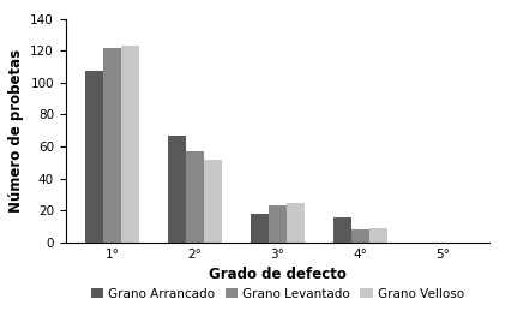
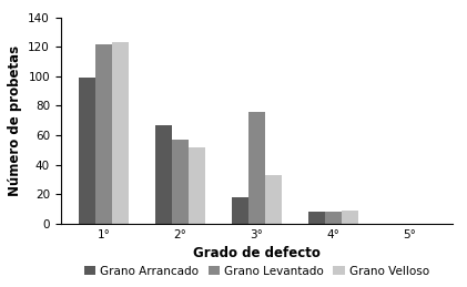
Grano Arrancado/1°: 107 -> 99
Grano Levantado/3°: 23 -> 76
Grano Velloso/3°: 25 -> 33
Grano Arrancado/4°: 16 -> 8
